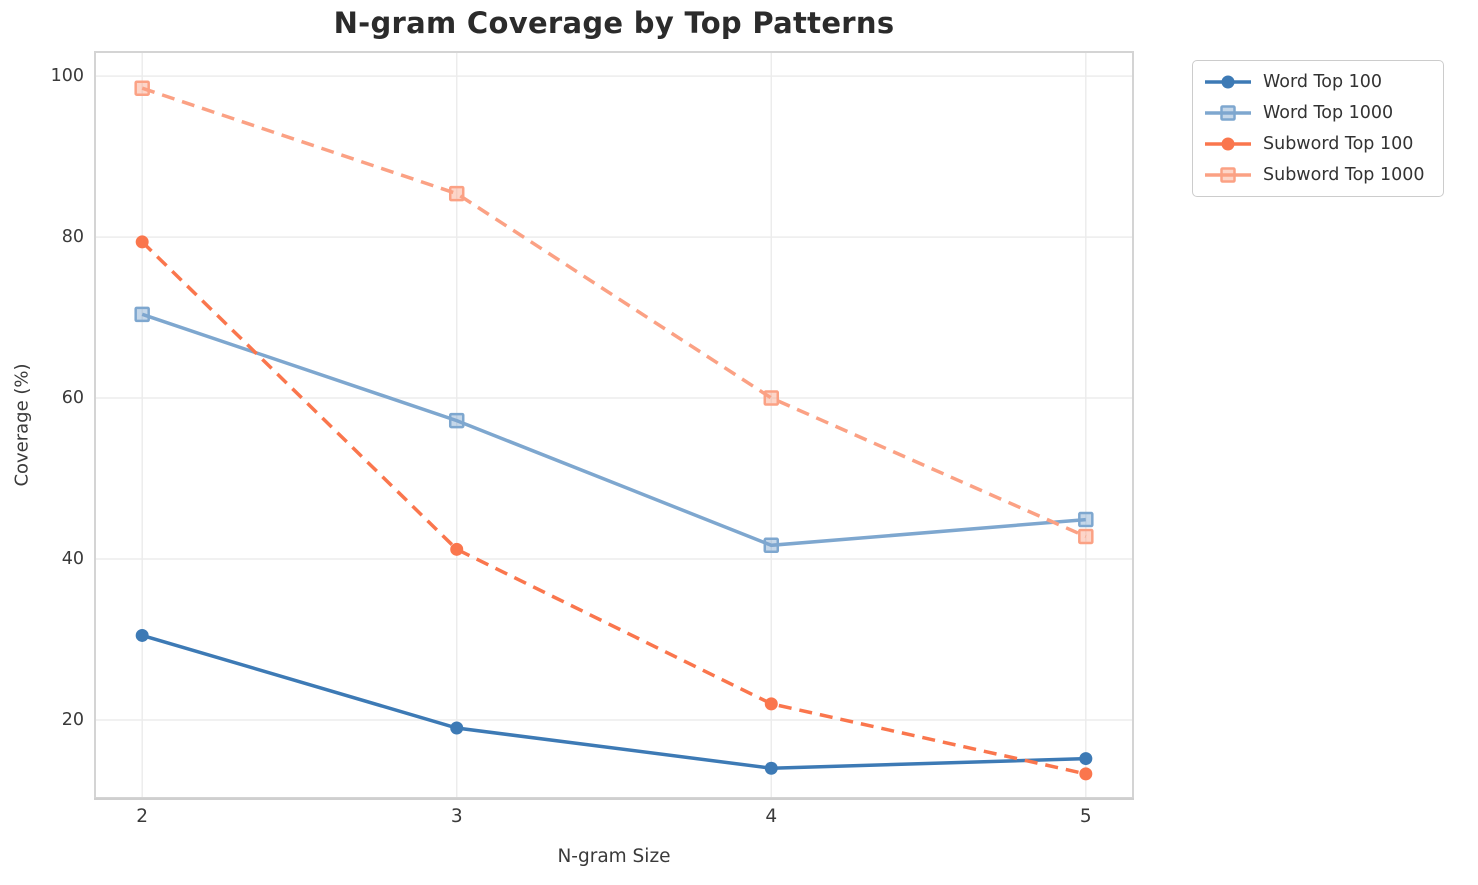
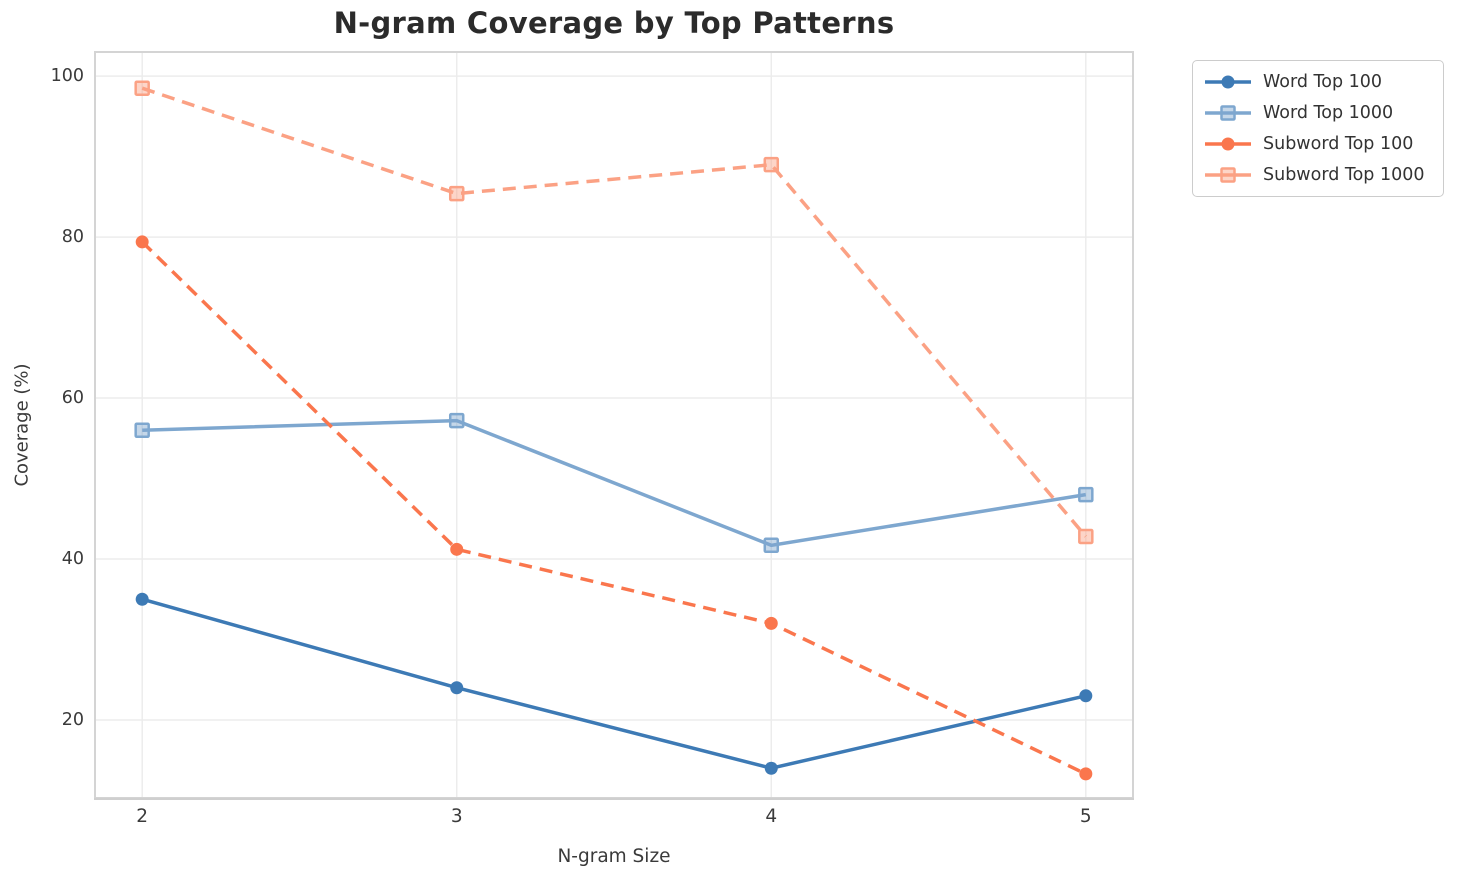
Word Top 100/2: 30 -> 35
Word Top 1000/2: 70 -> 56
Word Top 100/3: 19 -> 24
Subword Top 100/4: 22 -> 32
Subword Top 1000/4: 60 -> 89
Word Top 100/5: 15 -> 23
Word Top 1000/5: 45 -> 48
